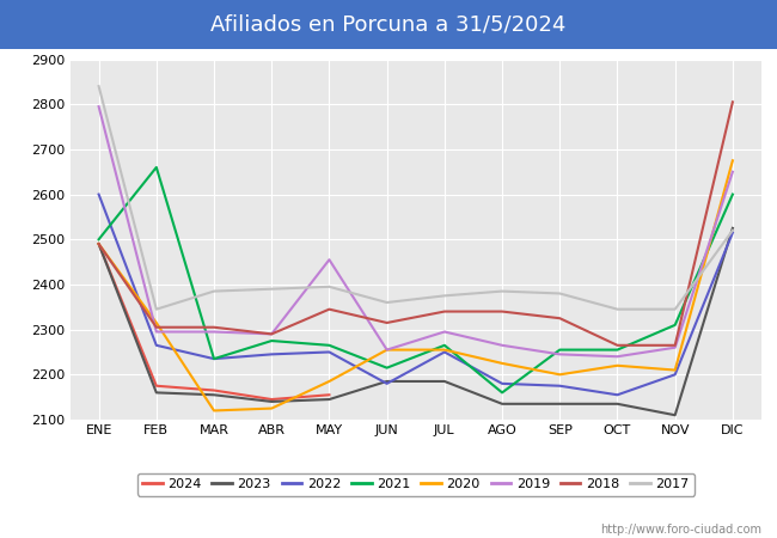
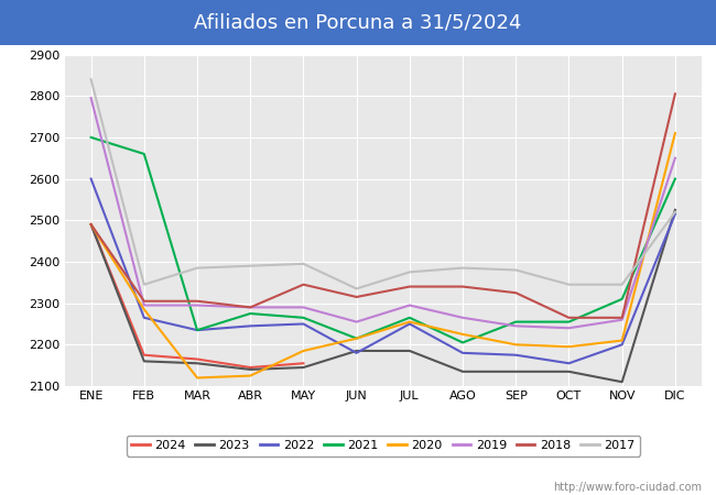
2021/ENE: 2500 -> 2700
2020/FEB: 2315 -> 2285
2019/MAY: 2455 -> 2290
2020/JUN: 2255 -> 2215
2017/JUN: 2360 -> 2335
2021/AGO: 2160 -> 2205
2020/OCT: 2220 -> 2195
2020/DIC: 2675 -> 2710
